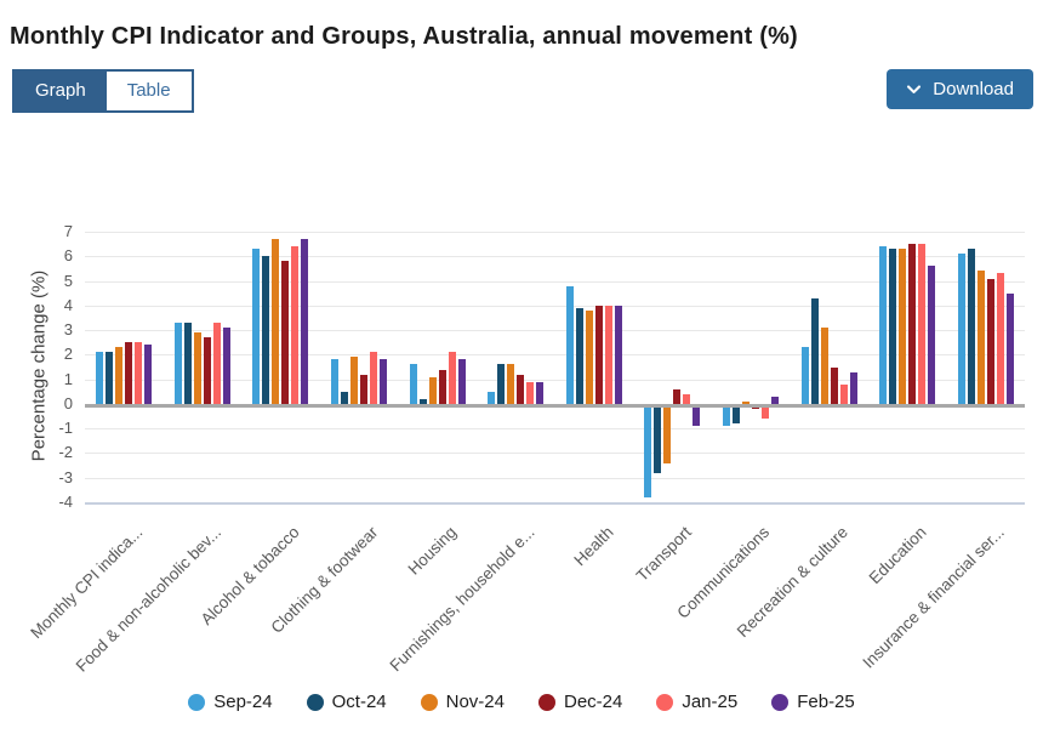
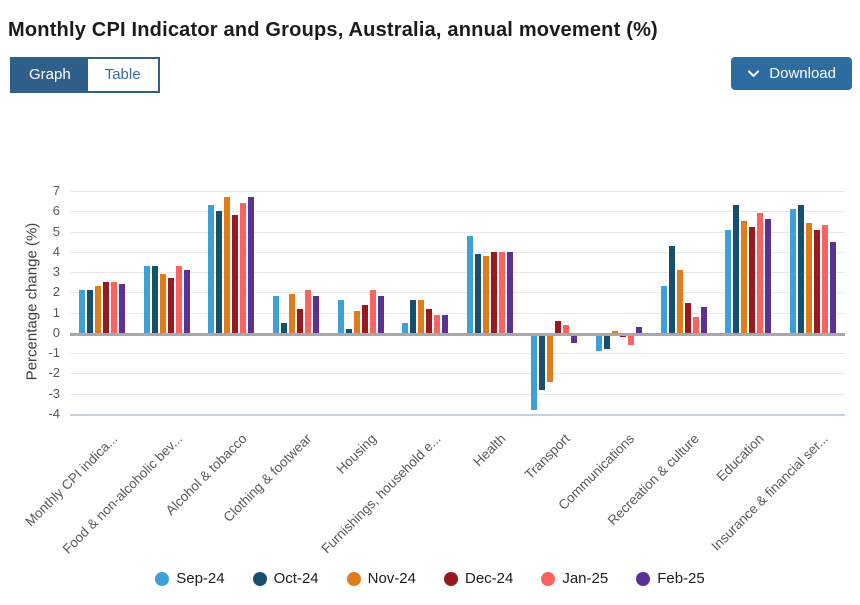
Feb-25/Transport: -0.9 -> -0.5
Sep-24/Education: 6.4 -> 5.1
Nov-24/Education: 6.3 -> 5.5
Dec-24/Education: 6.5 -> 5.2
Jan-25/Education: 6.5 -> 5.9
